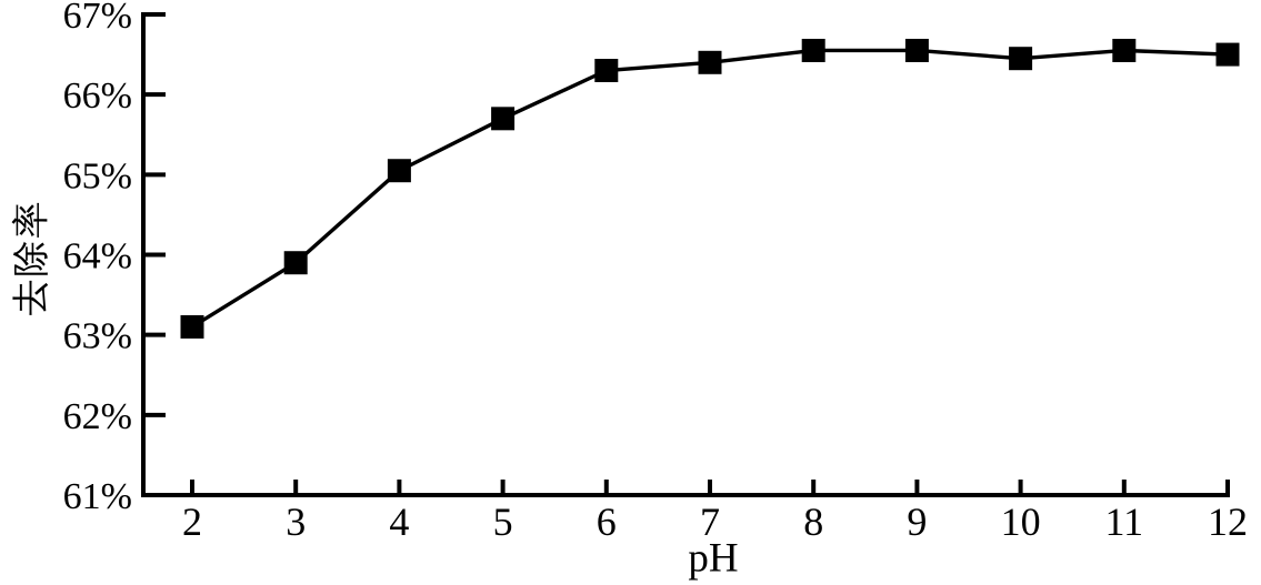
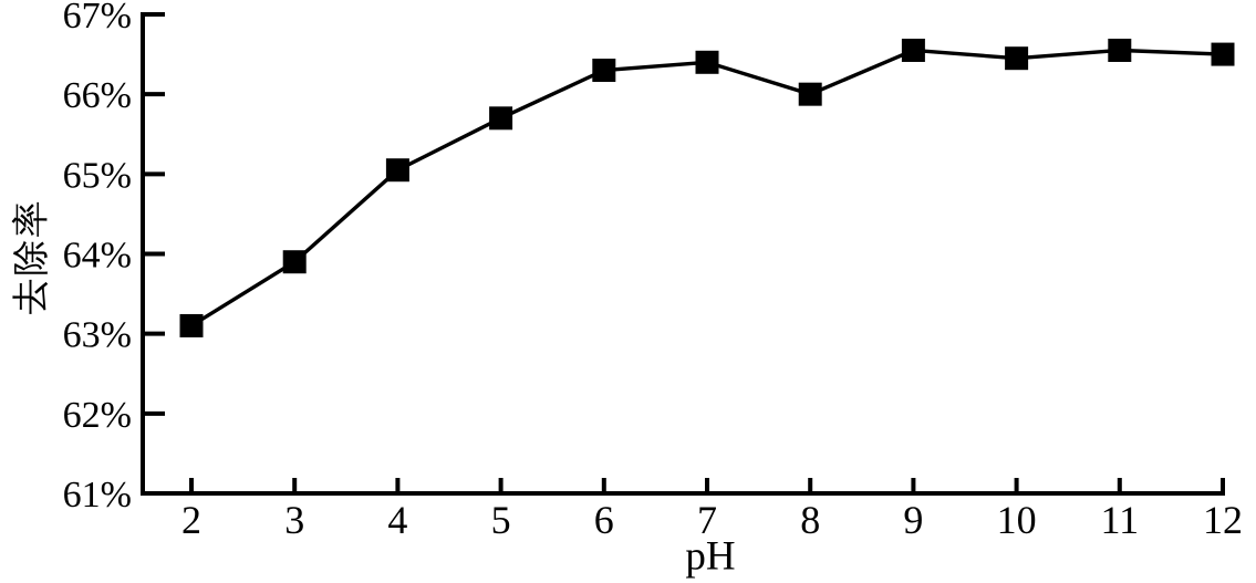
8: 66.5% -> 66.0%
